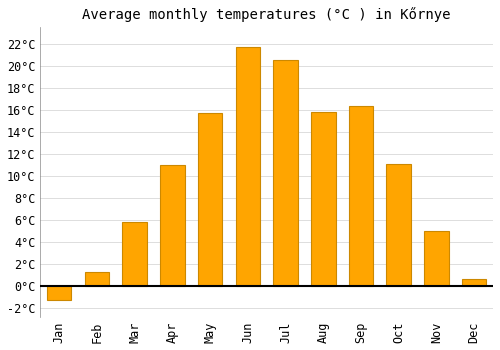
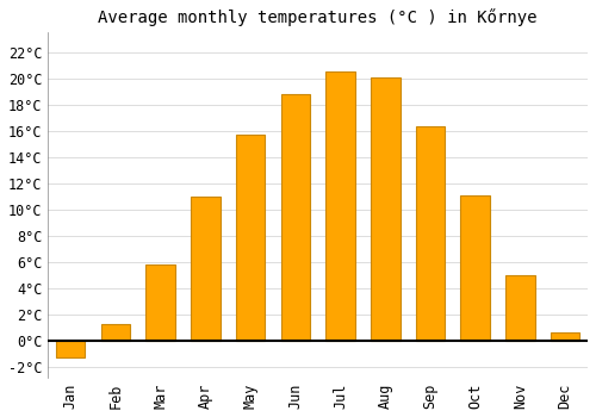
Jun: 21.7°C -> 18.8°C
Aug: 15.8°C -> 20.1°C
